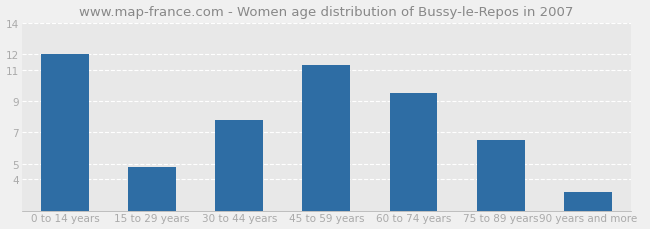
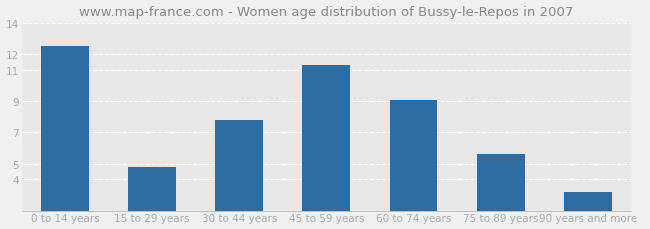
0 to 14 years: 12.0 -> 12.5
60 to 74 years: 9.5 -> 9.1
75 to 89 years: 6.5 -> 5.6
